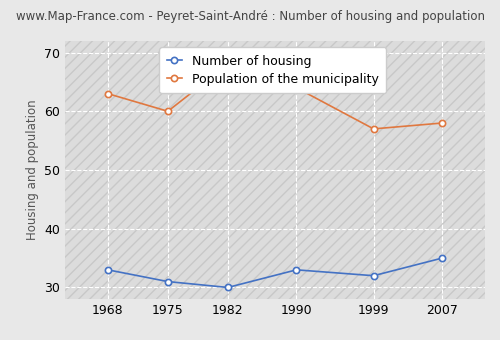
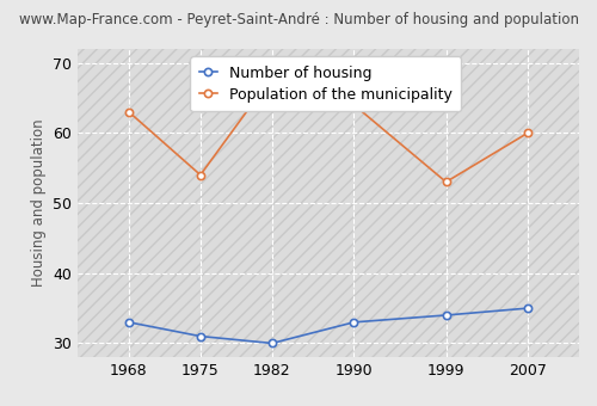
Population of the municipality/1975: 60 -> 54
Number of housing/1999: 32 -> 34
Population of the municipality/1999: 57 -> 53
Population of the municipality/2007: 58 -> 60
